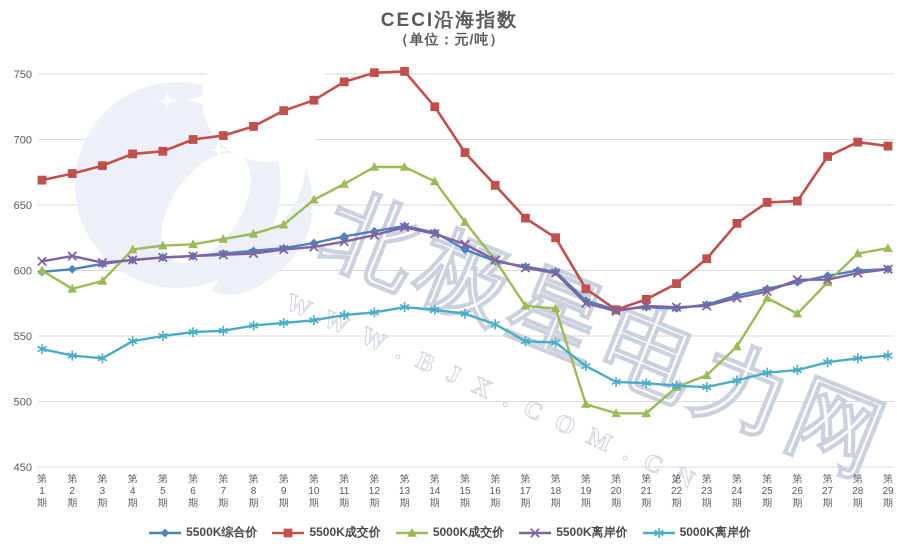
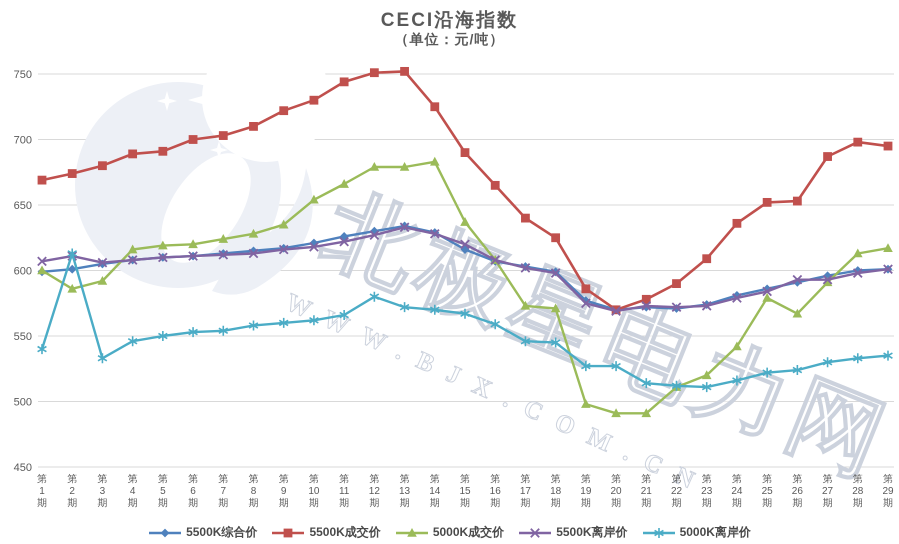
5000K离岸价/第2期: 535 -> 613
5000K离岸价/第12期: 568 -> 580
5000K成交价/第14期: 668 -> 683
5000K离岸价/第20期: 515 -> 527
